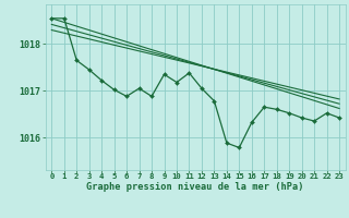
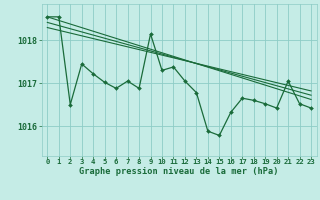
2: 1017.65 -> 1016.50
9: 1017.35 -> 1018.15
10: 1017.18 -> 1017.30
21: 1016.35 -> 1017.05
